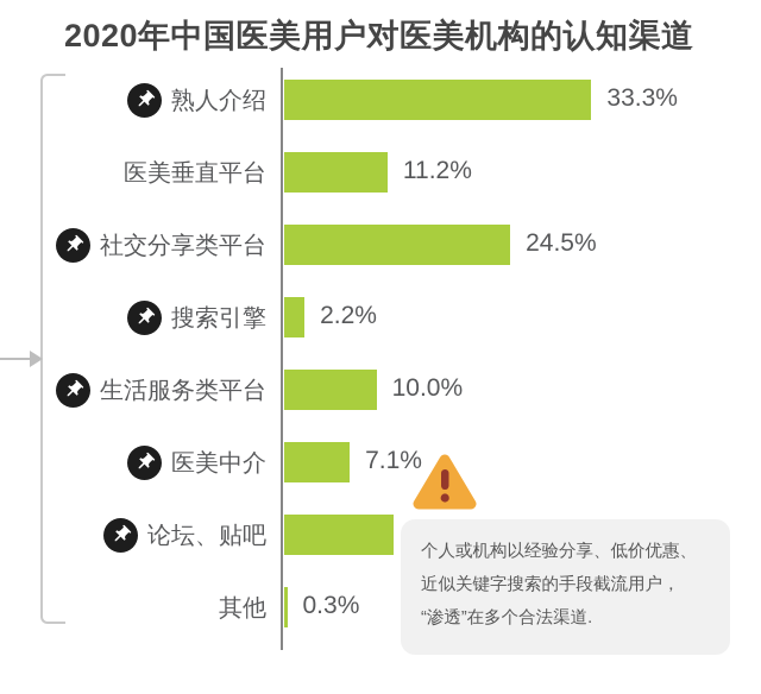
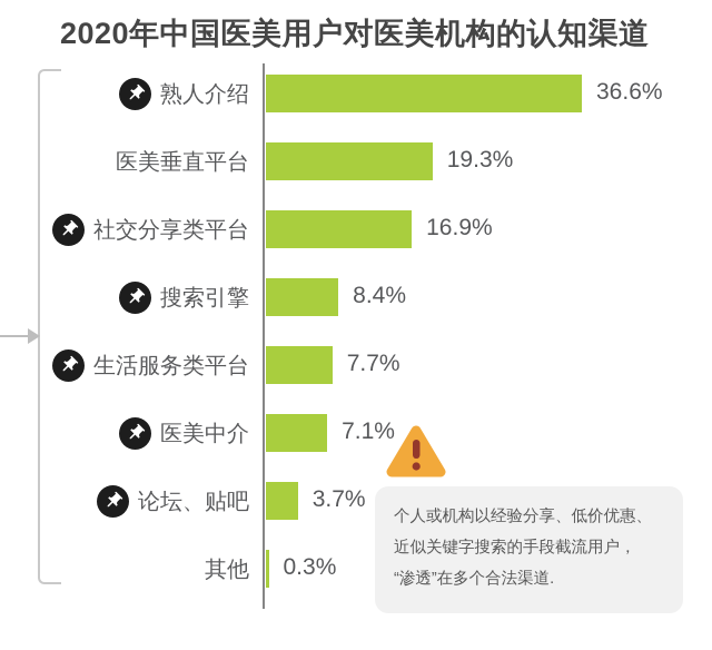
熟人介绍: 33.3% -> 36.6%
医美垂直平台: 11.2% -> 19.3%
社交分享类平台: 24.5% -> 16.9%
搜索引擎: 2.2% -> 8.4%
生活服务类平台: 10.0% -> 7.7%
论坛、贴吧: 11.8% -> 3.7%
